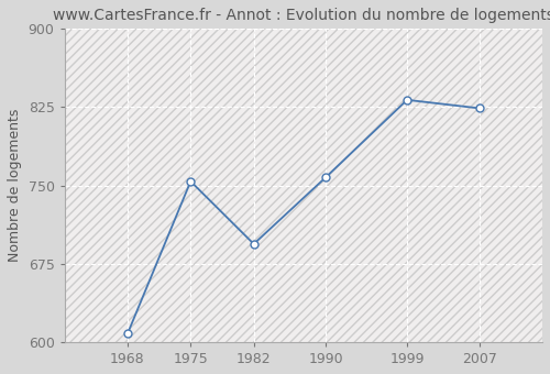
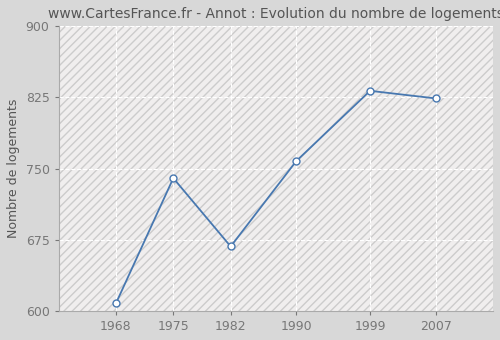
1975: 754 -> 740
1982: 694 -> 668
